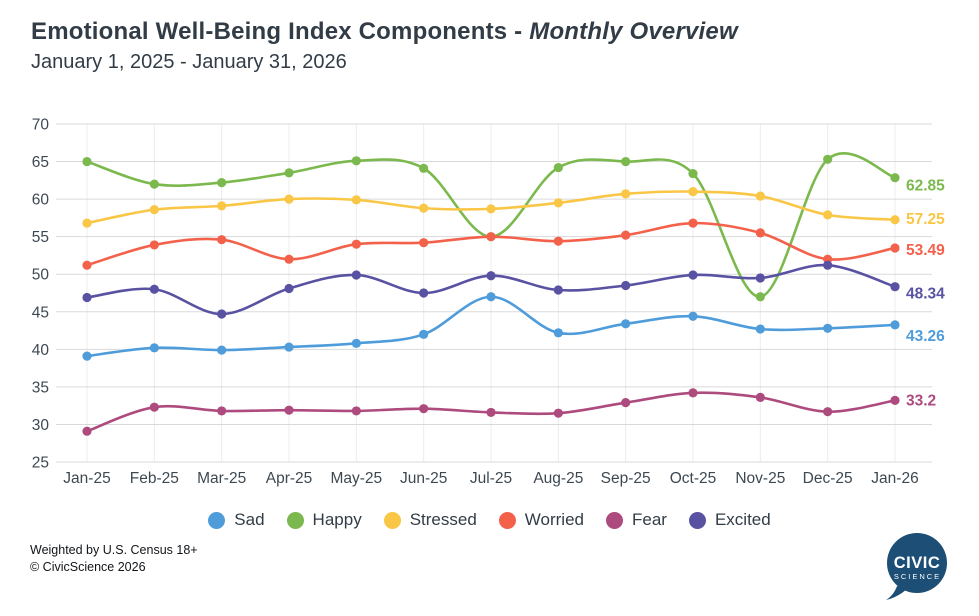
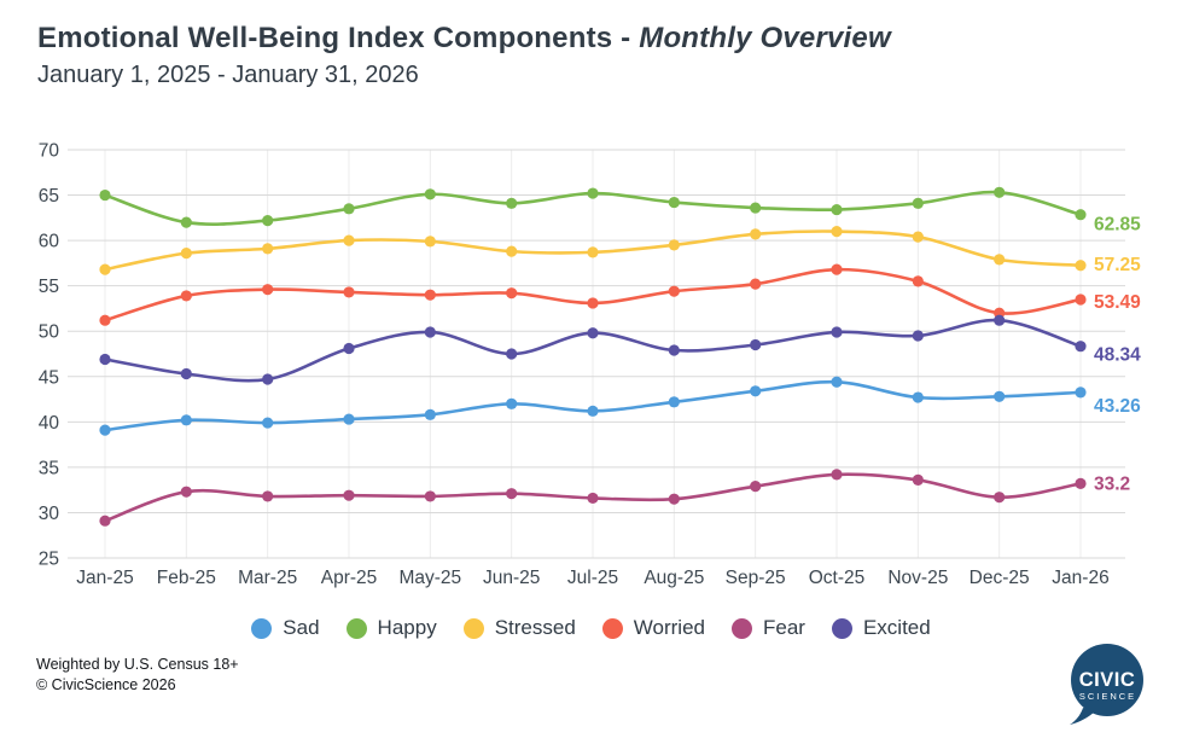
Excited/Feb-25: 48 -> 45
Worried/Apr-25: 52 -> 54
Sad/Jul-25: 47 -> 41
Happy/Jul-25: 55 -> 65
Worried/Jul-25: 55 -> 53
Happy/Sep-25: 65 -> 64
Happy/Nov-25: 47 -> 64
